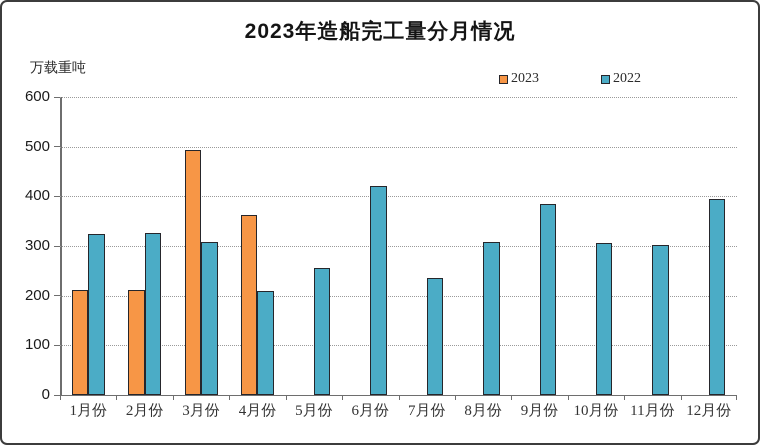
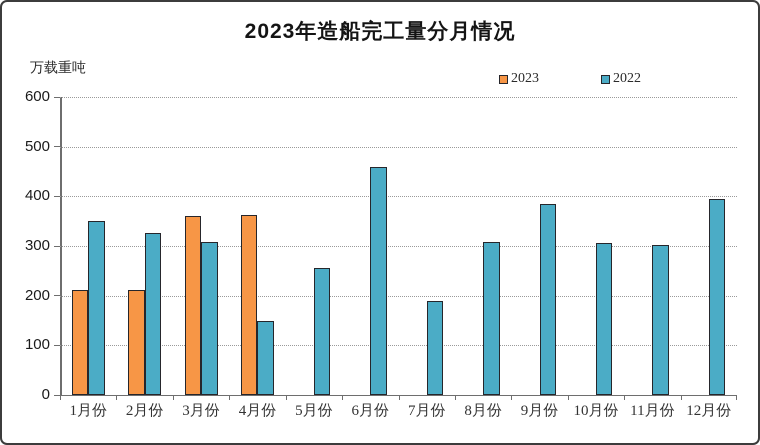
2022/1月份: 320 -> 350
2023/3月份: 490 -> 360
2022/4月份: 210 -> 150
2022/6月份: 420 -> 460
2022/7月份: 240 -> 190
